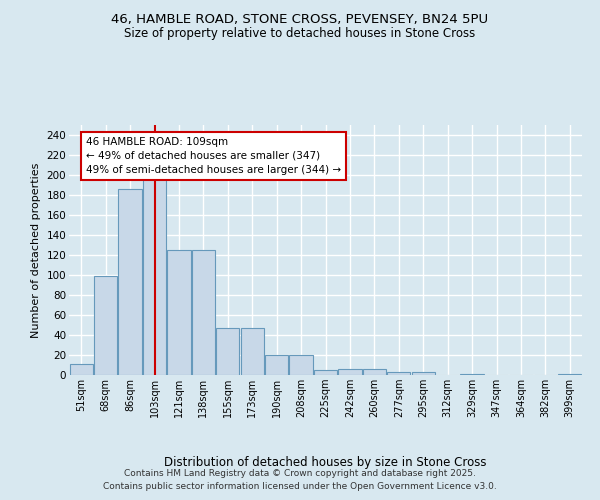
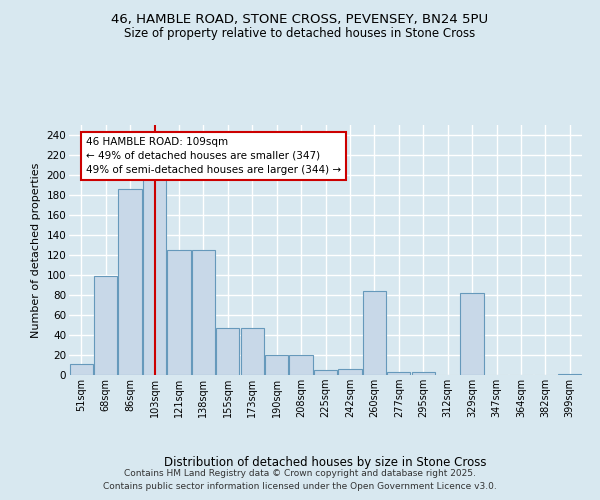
260sqm: 6 -> 84
329sqm: 1 -> 82
